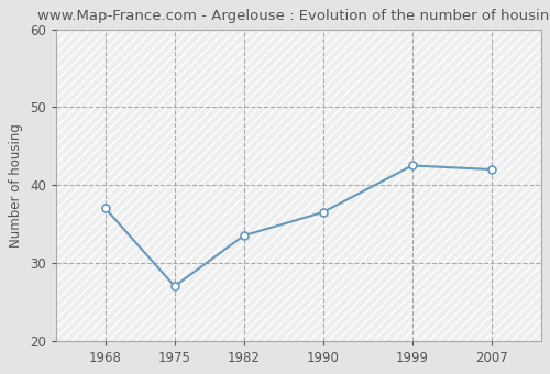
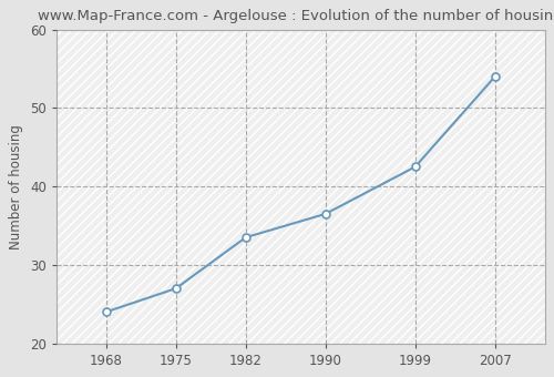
1968: 37.0 -> 24.0
2007: 42.0 -> 54.0
